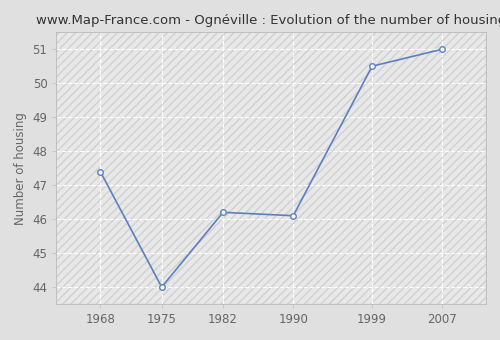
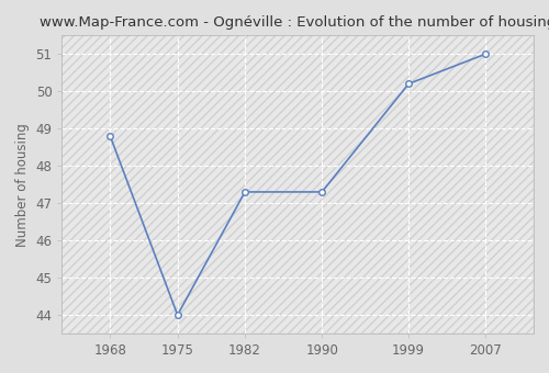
1968: 47.4 -> 48.8
1982: 46.2 -> 47.3
1990: 46.1 -> 47.3
1999: 50.5 -> 50.2
